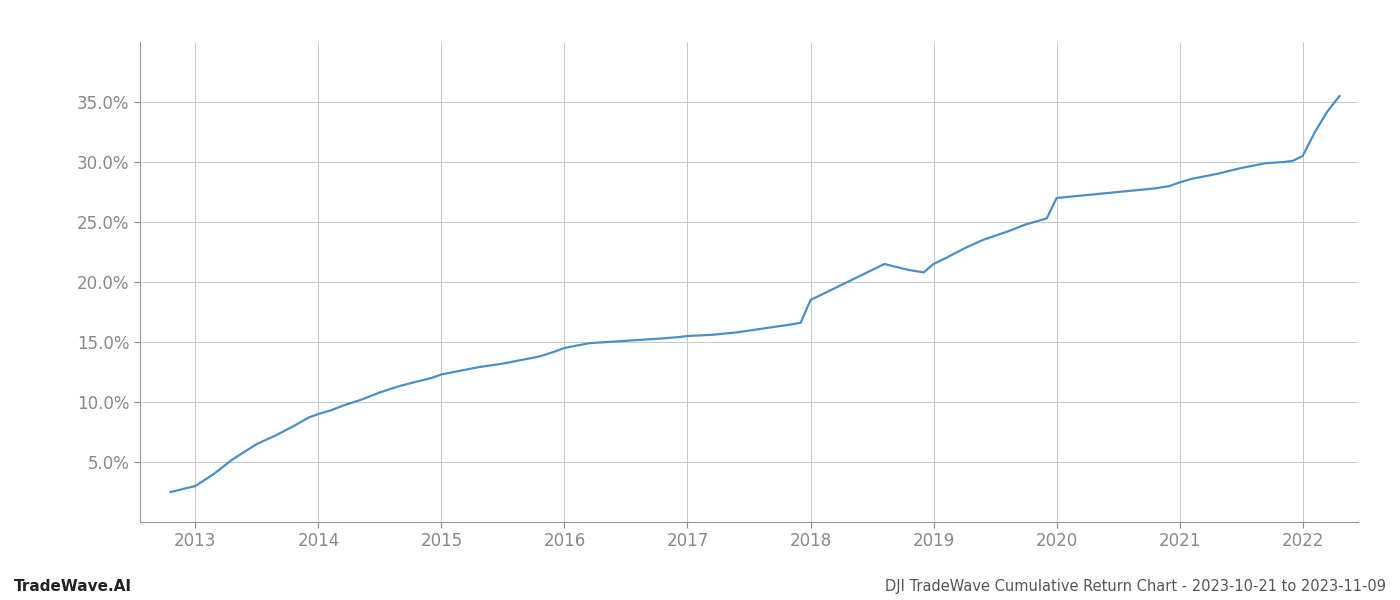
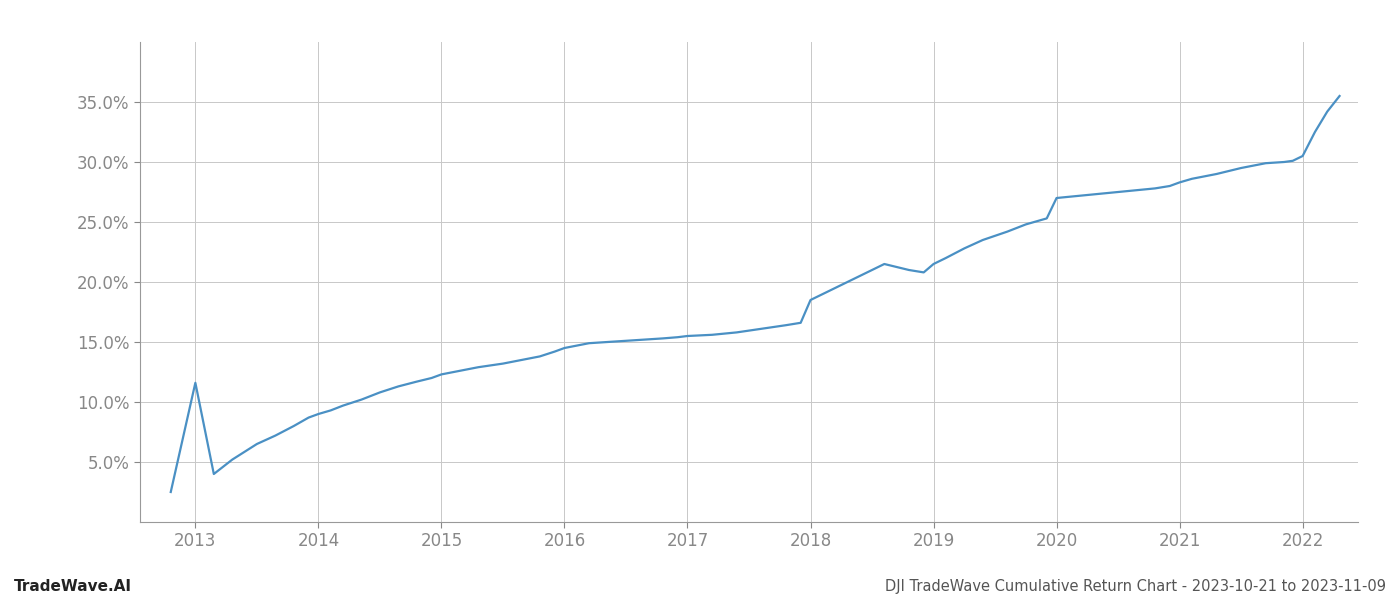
2013: 3.0% -> 11.6%
